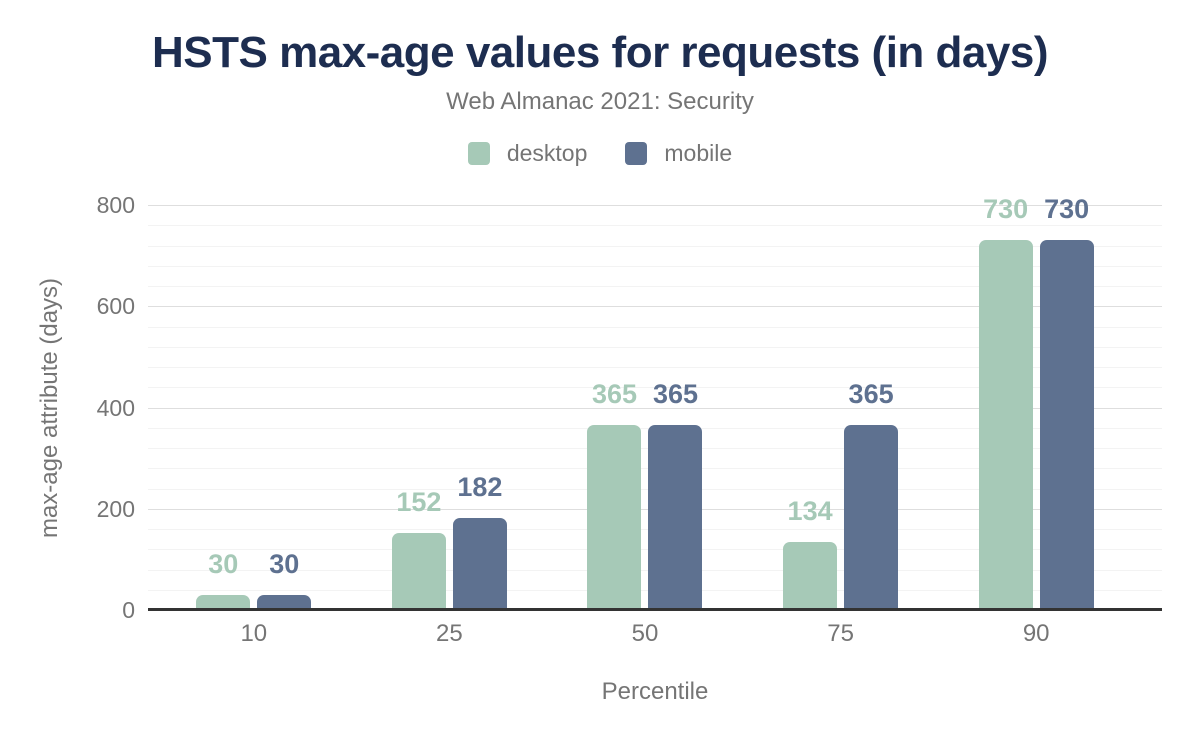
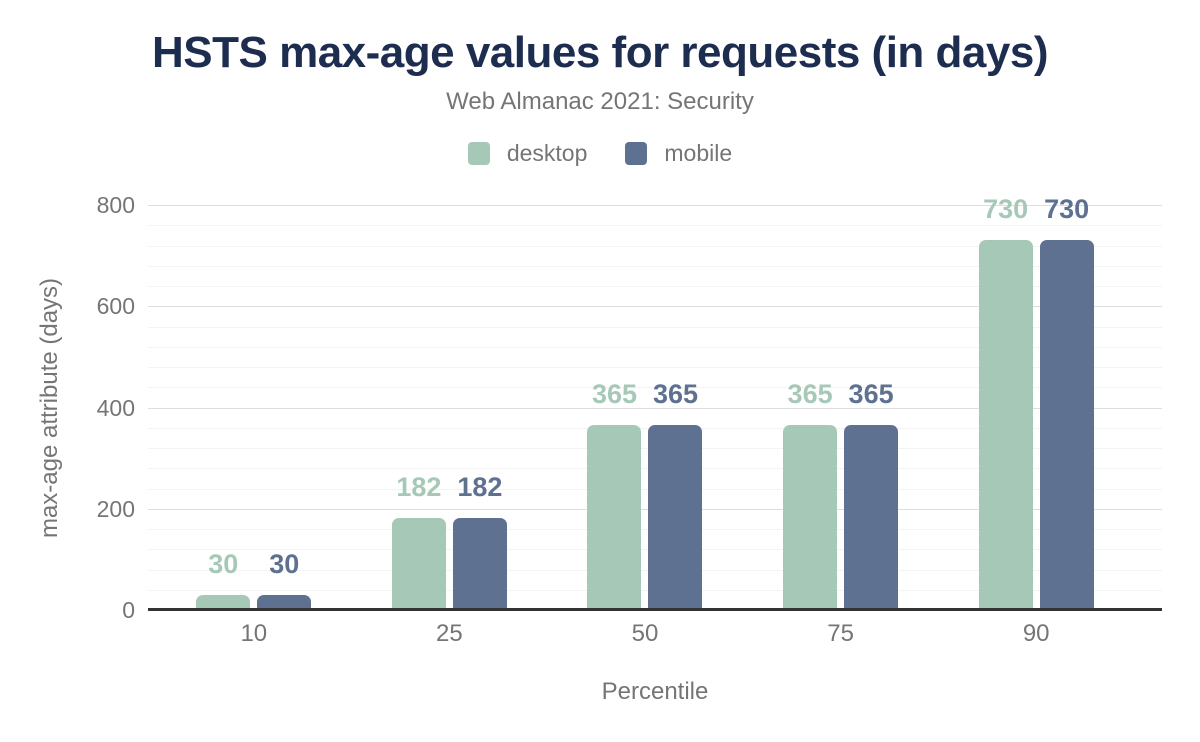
desktop/25: 152 -> 182
desktop/75: 134 -> 365
